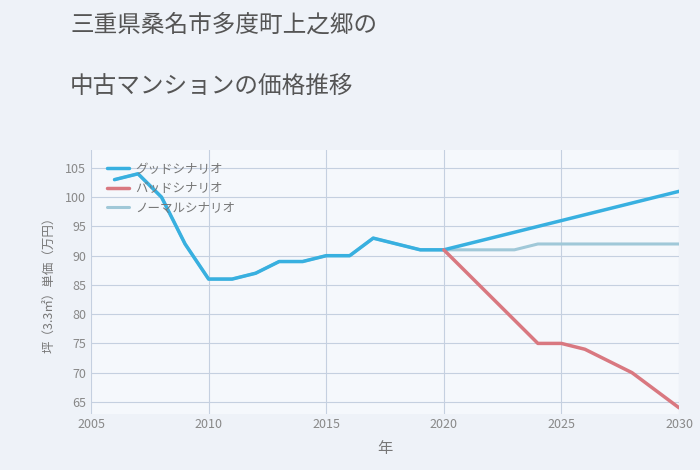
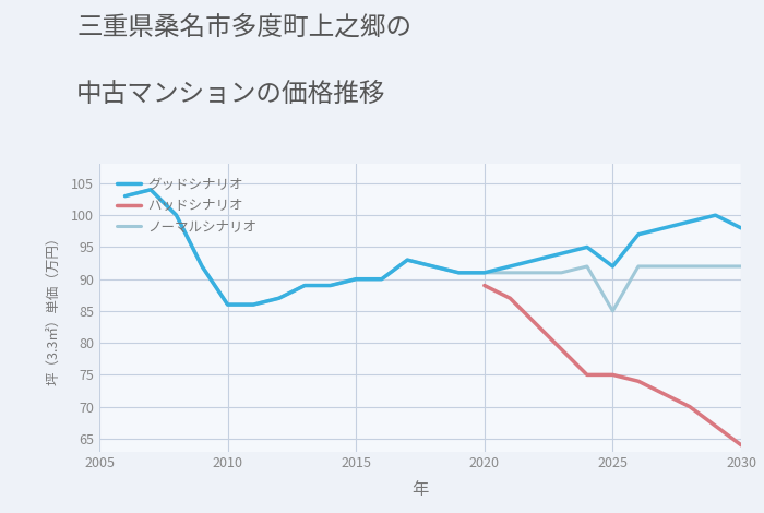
バッドシナリオ/2020: 91 -> 89
グッドシナリオ/2025: 96 -> 92
ノーマルシナリオ/2025: 92 -> 85
グッドシナリオ/2030: 101 -> 98
